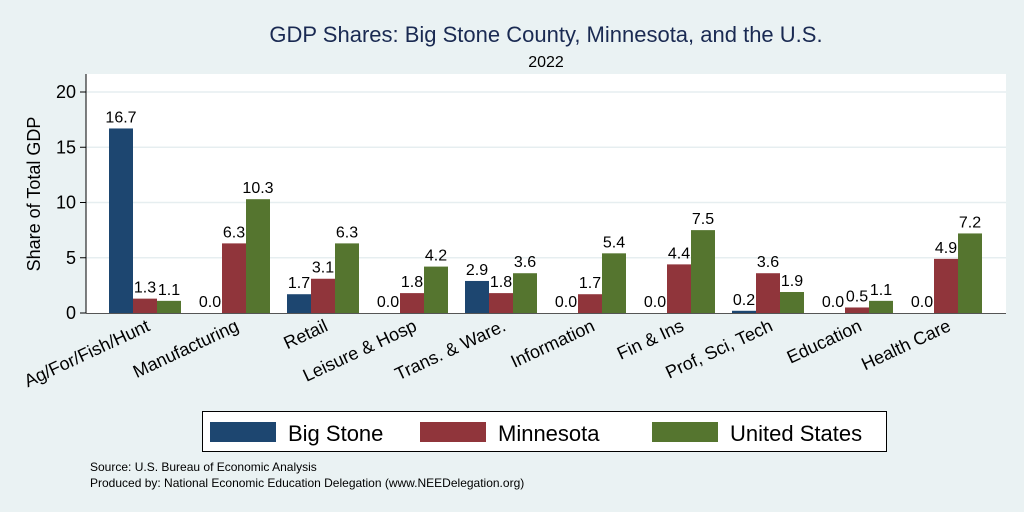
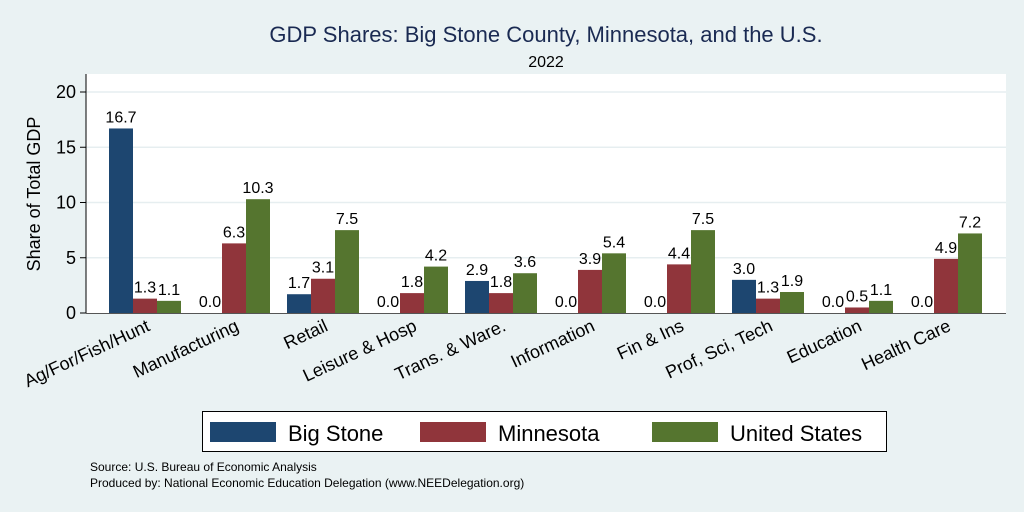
United States/Retail: 6.3 -> 7.5
Minnesota/Information: 1.7 -> 3.9
Big Stone/Prof, Sci, Tech: 0.2 -> 3.0
Minnesota/Prof, Sci, Tech: 3.6 -> 1.3
